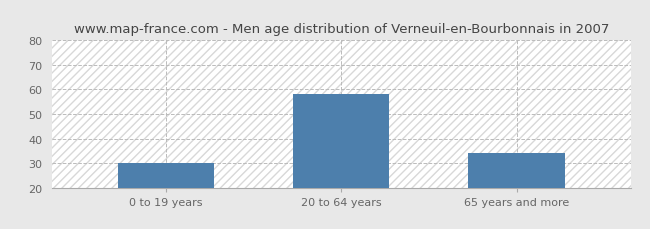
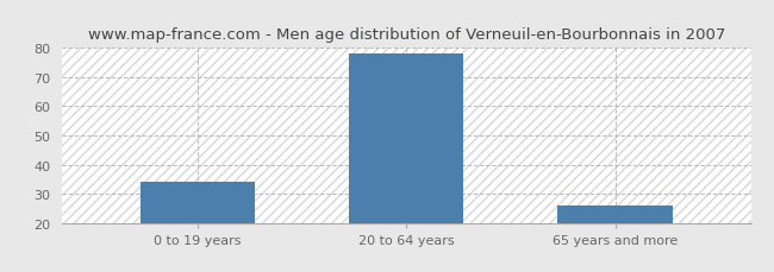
0 to 19 years: 30 -> 34
20 to 64 years: 58 -> 78
65 years and more: 34 -> 26
